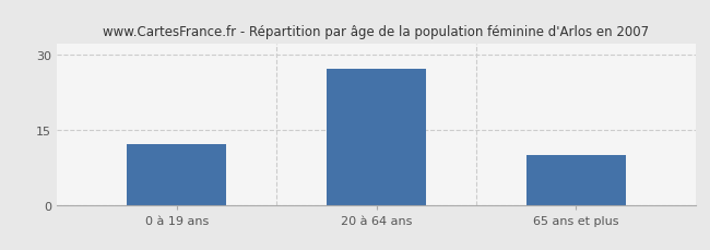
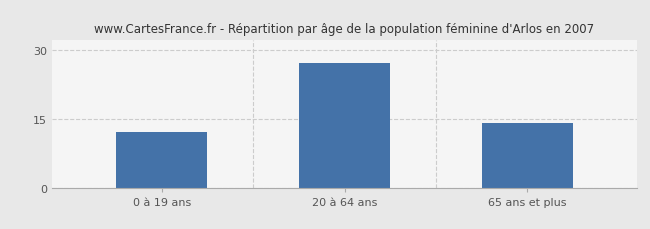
65 ans et plus: 10 -> 14
